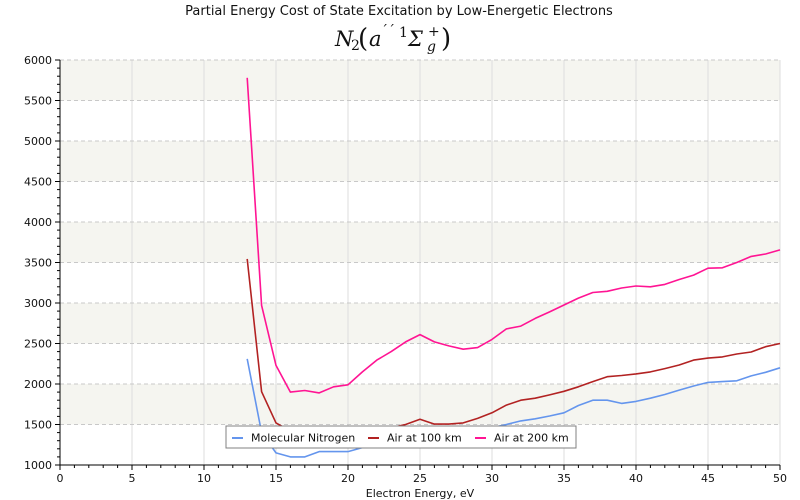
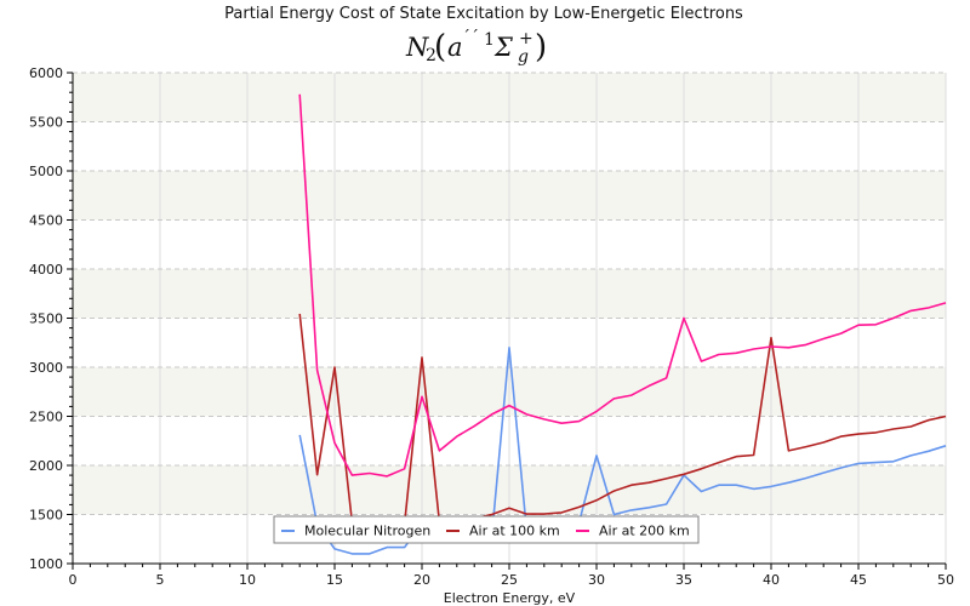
Air at 100 km/15: 1500 -> 3000
Molecular Nitrogen/20: 1200 -> 1400
Air at 100 km/20: 1400 -> 3100
Air at 200 km/20: 2000 -> 2700
Molecular Nitrogen/25: 1300 -> 3200
Molecular Nitrogen/30: 1500 -> 2100
Molecular Nitrogen/35: 1600 -> 1900
Air at 200 km/35: 3000 -> 3500
Air at 100 km/40: 2100 -> 3300
